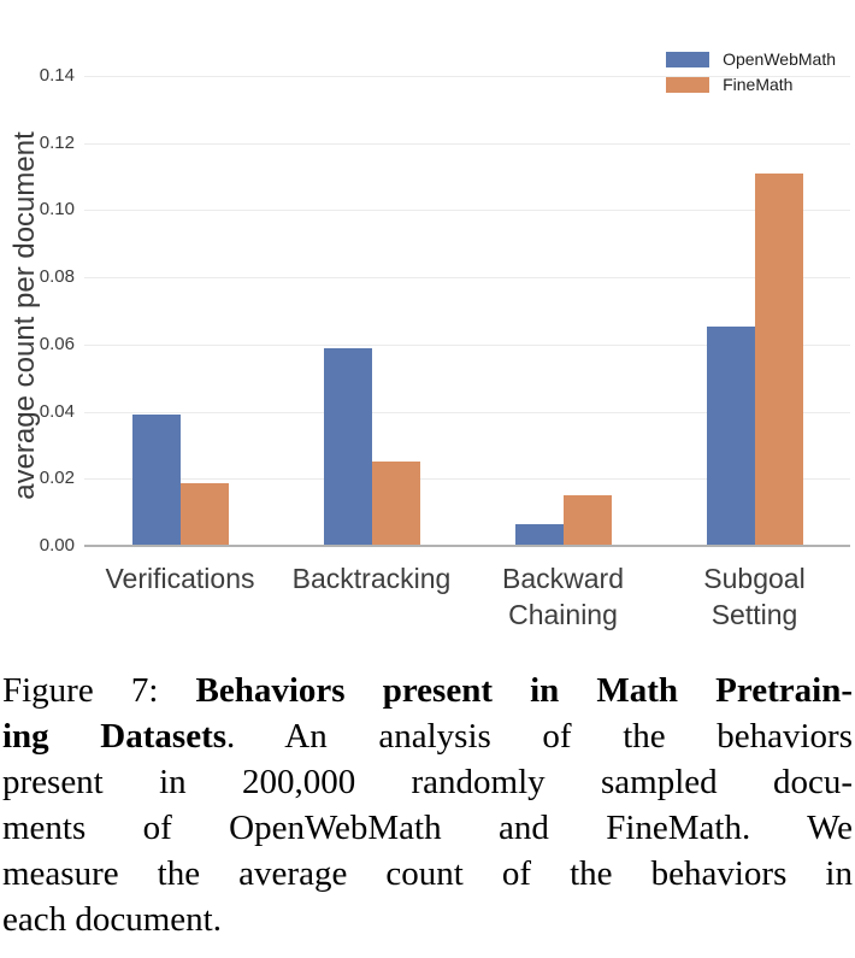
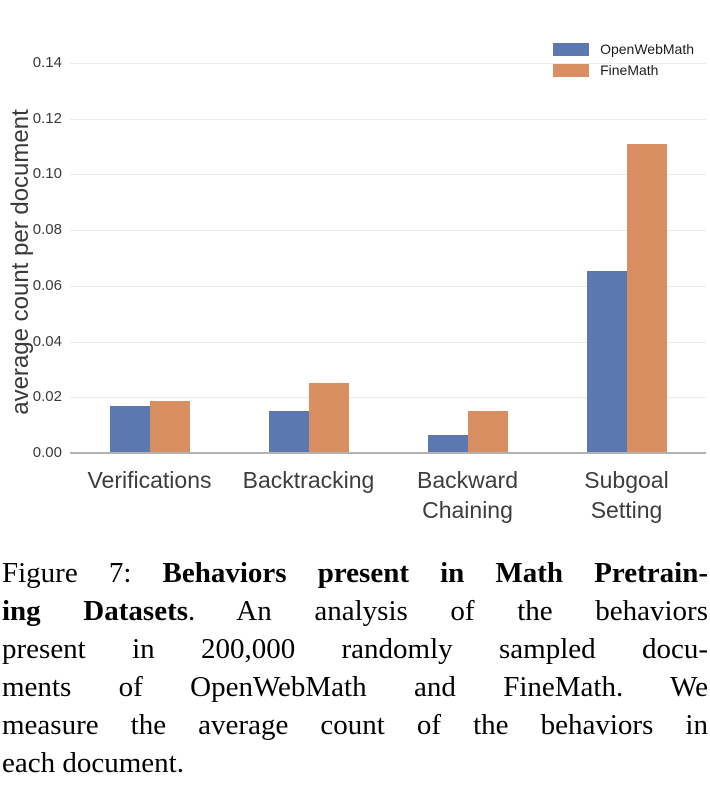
OpenWebMath/Verifications: 0.039 -> 0.017
OpenWebMath/Backtracking: 0.059 -> 0.015
